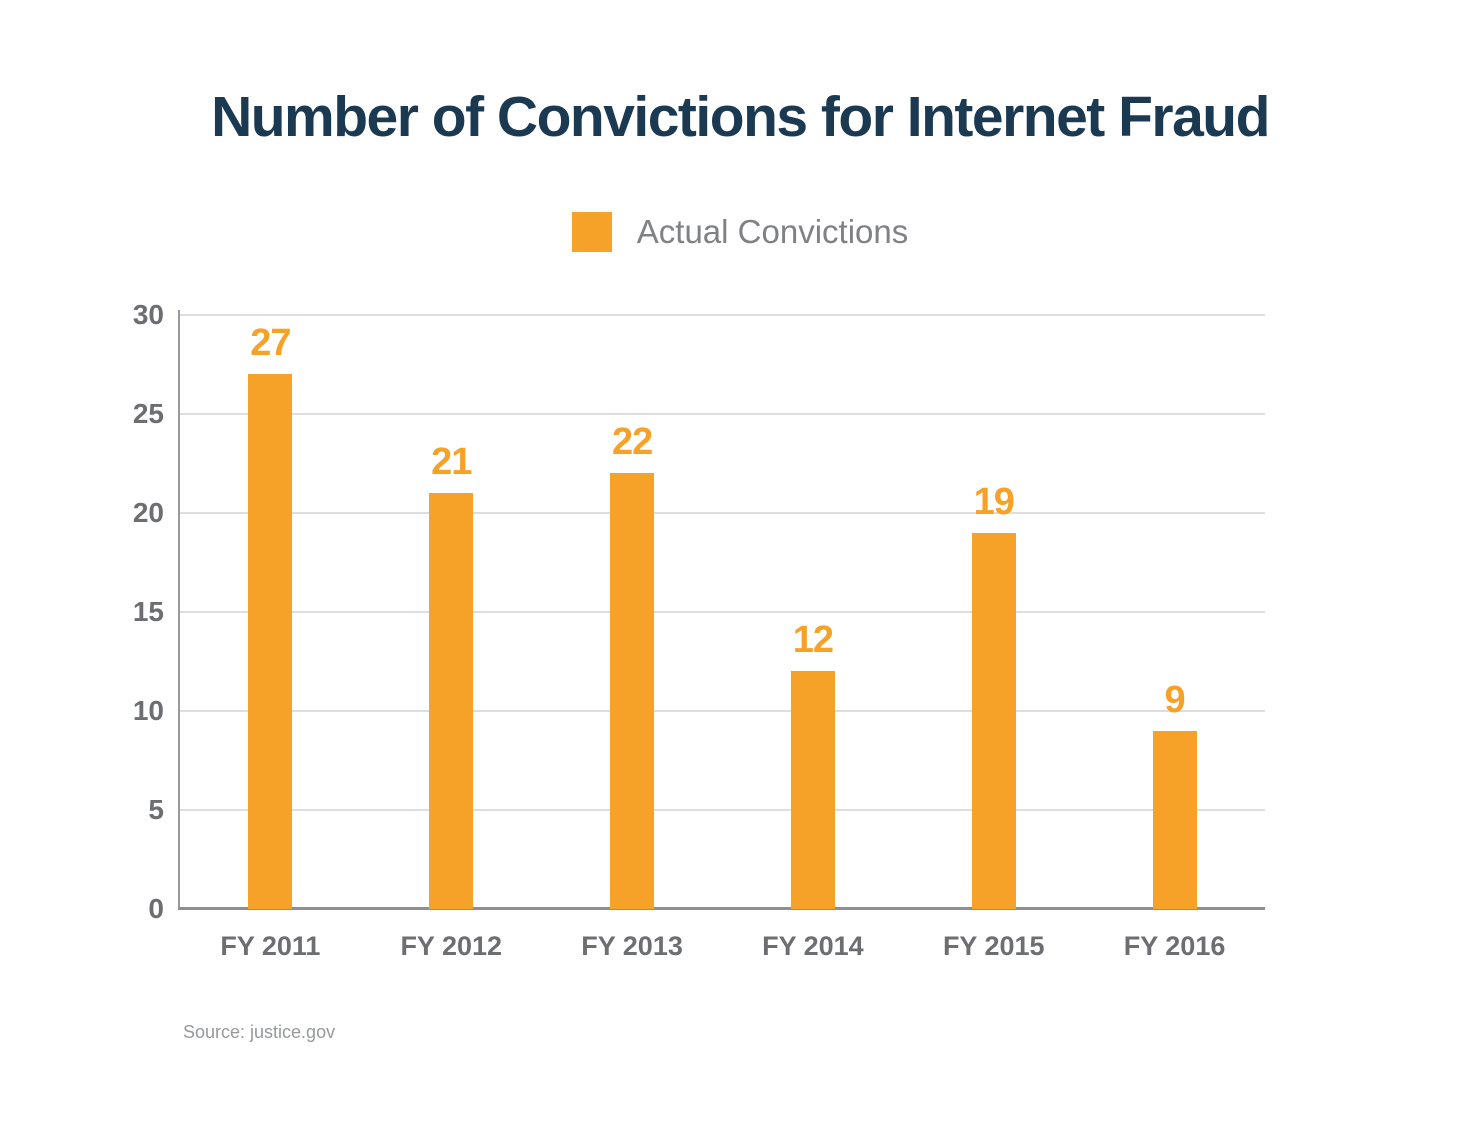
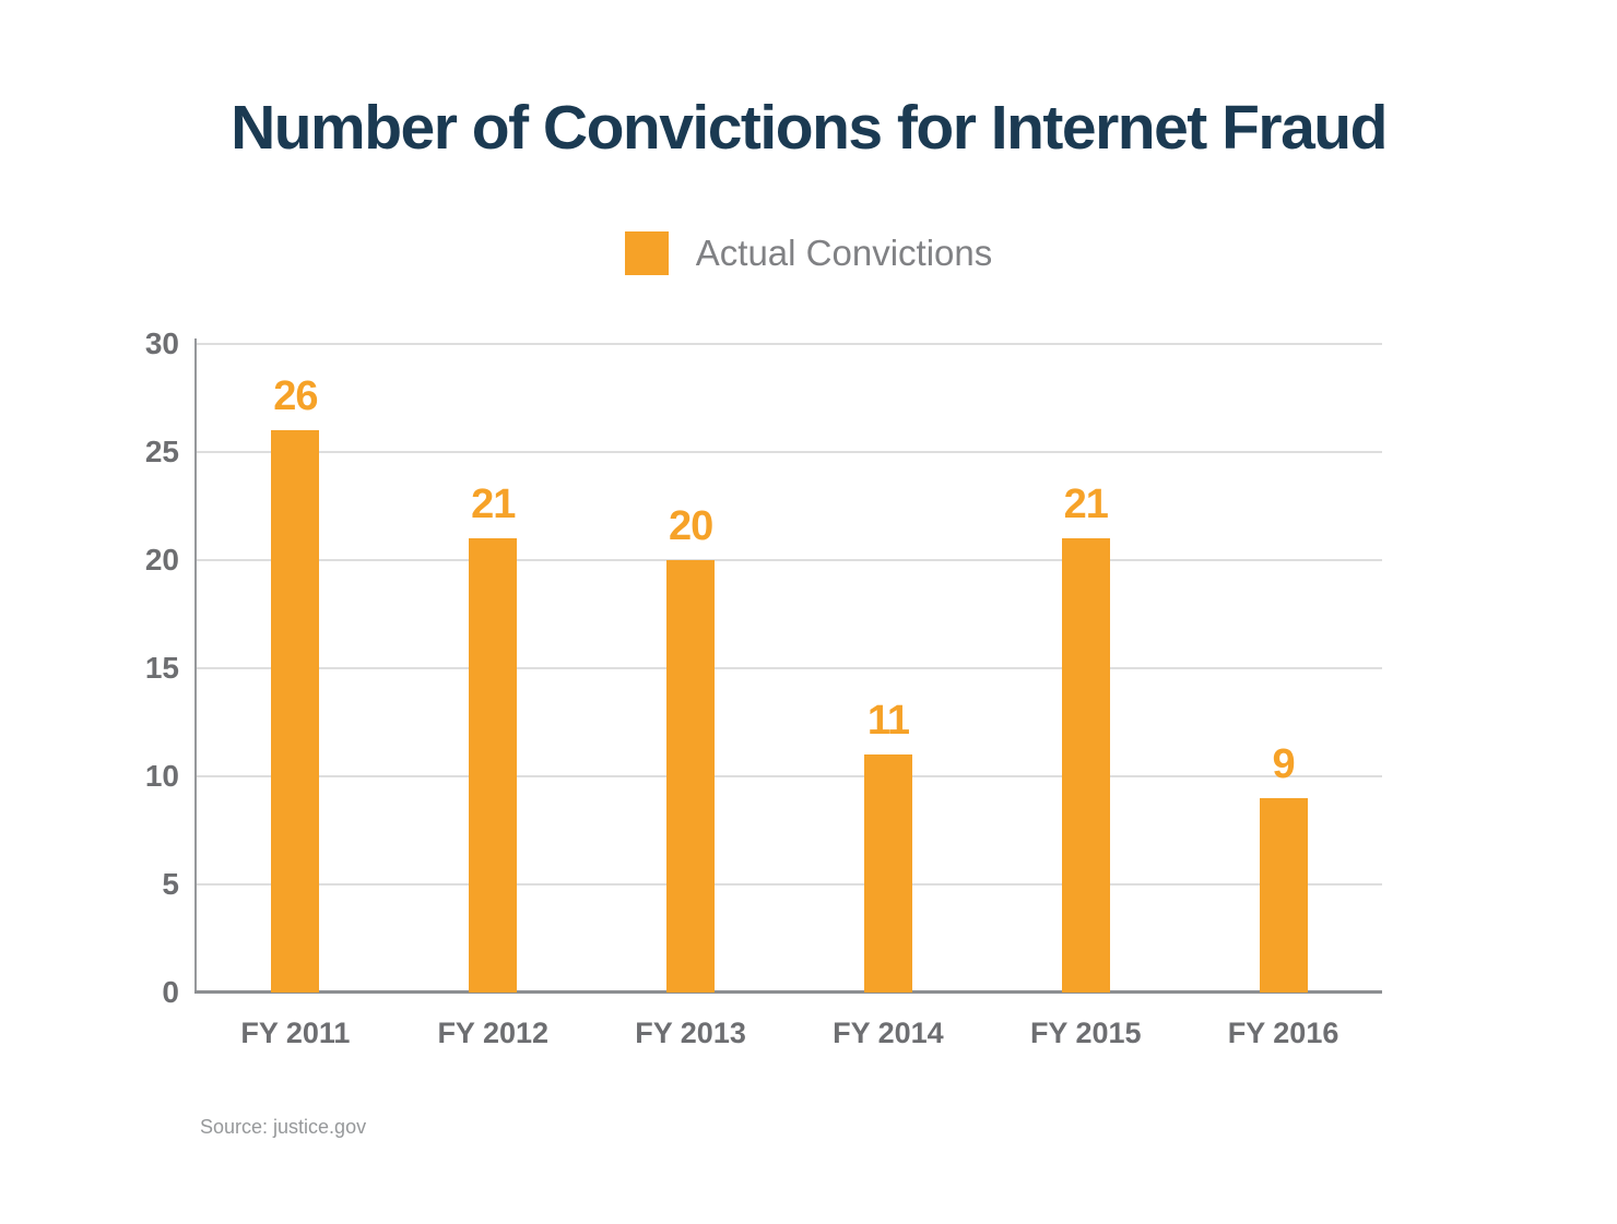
FY 2011: 27 -> 26
FY 2013: 22 -> 20
FY 2014: 12 -> 11
FY 2015: 19 -> 21
